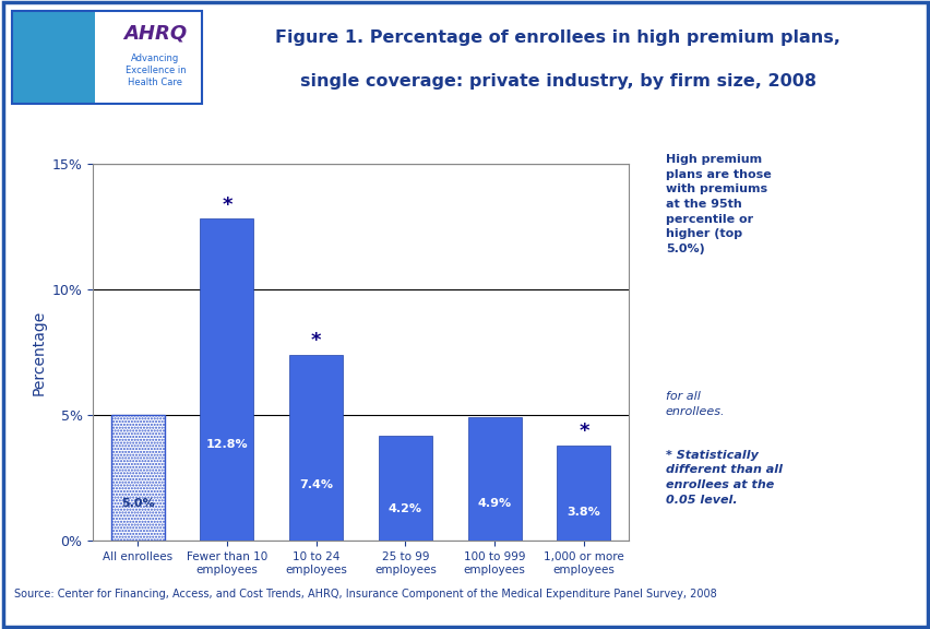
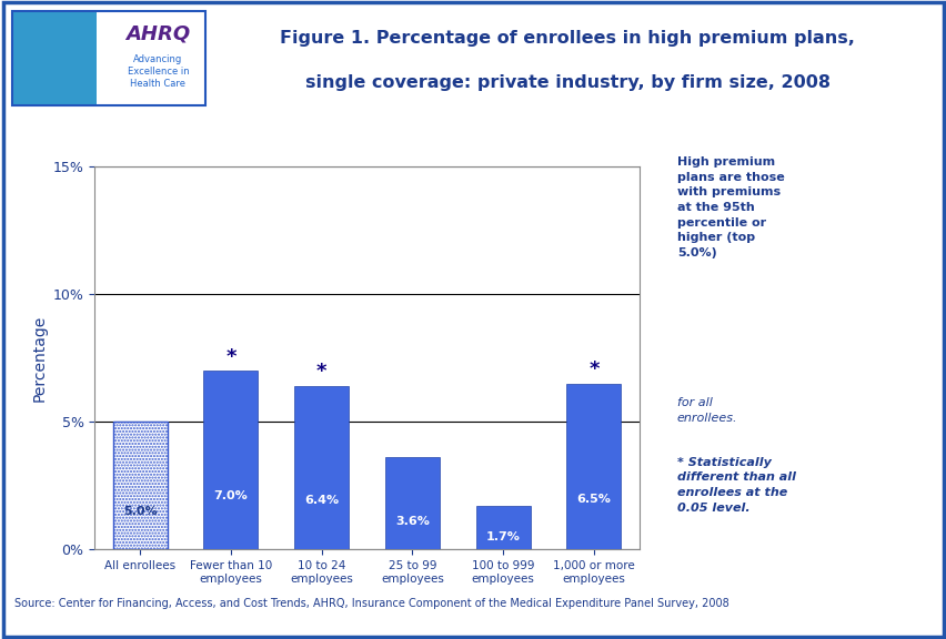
Fewer than 10 employees: 12.8% -> 7.0%
10 to 24 employees: 7.4% -> 6.4%
25 to 99 employees: 4.2% -> 3.6%
100 to 999 employees: 4.9% -> 1.7%
1,000 or more employees: 3.8% -> 6.5%
